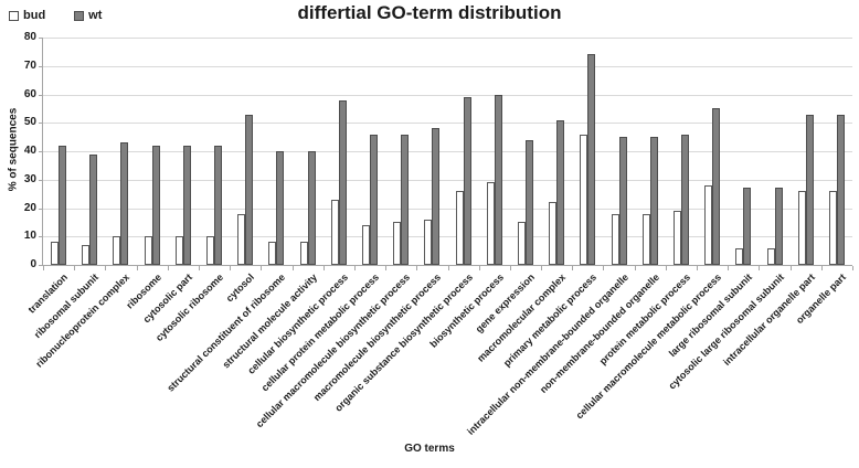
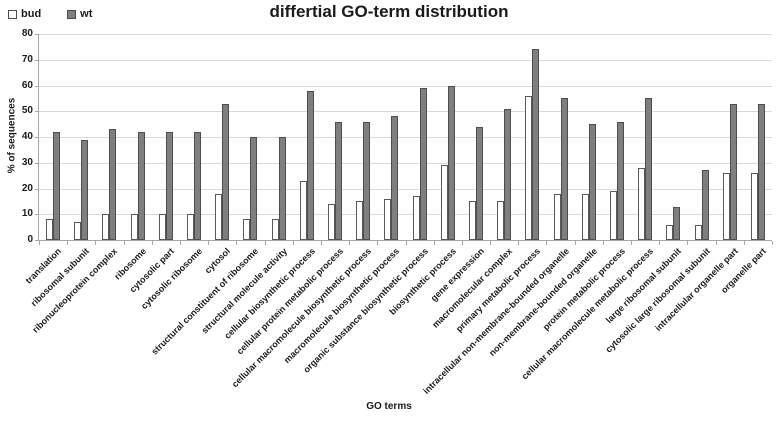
bud/organic substance biosynthetic process: 26 -> 17
bud/macromolecular complex: 22 -> 15
bud/primary metabolic process: 46 -> 56
wt/intracellular non-membrane-bounded organelle: 45 -> 55
wt/large ribosomal subunit: 27 -> 13
